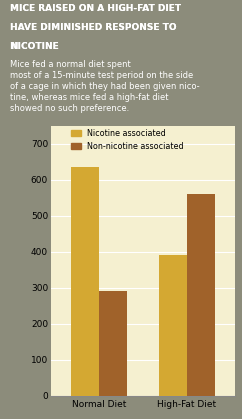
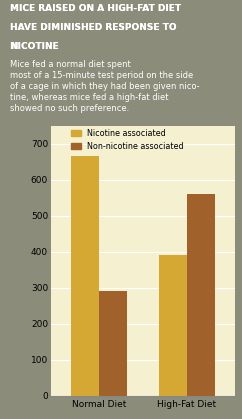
Nicotine associated/Normal Diet: 635 -> 665
